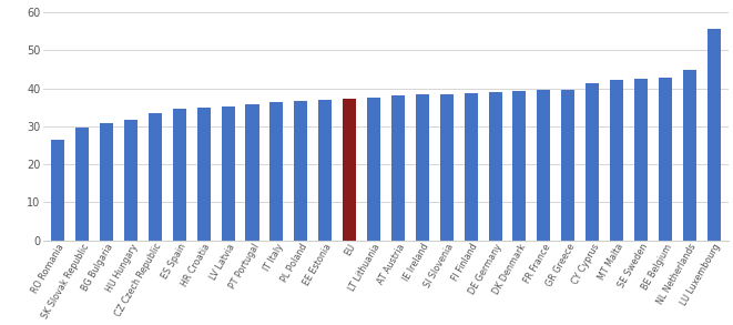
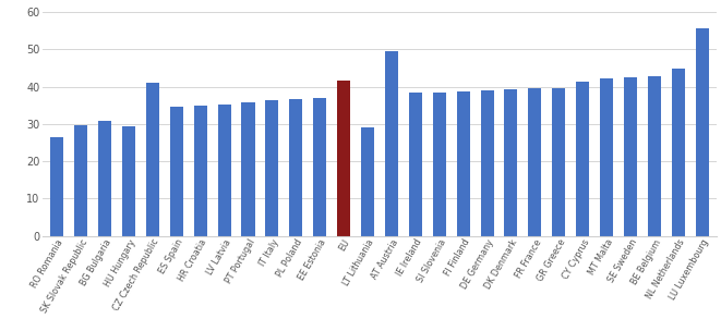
HU Hungary: 31.7 -> 29.5
CZ Czech Republic: 33.5 -> 41.0
EU: 37.3 -> 41.5
LT Lithuania: 37.5 -> 29.0
AT Austria: 38.0 -> 49.5
